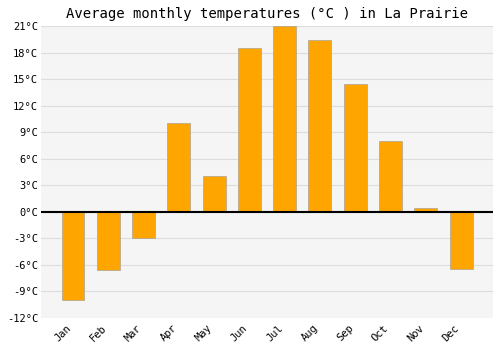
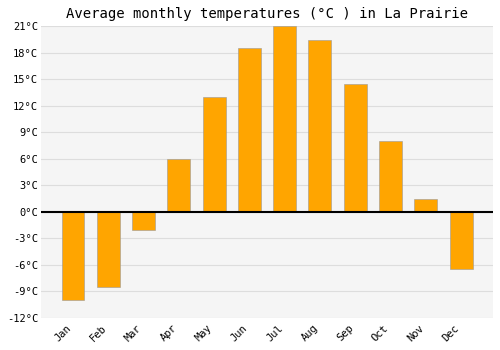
Feb: -6.6°C -> -8.5°C
Mar: -3.0°C -> -2.0°C
Apr: 10.0°C -> 6.0°C
May: 4.0°C -> 13.0°C
Nov: 0.4°C -> 1.5°C
